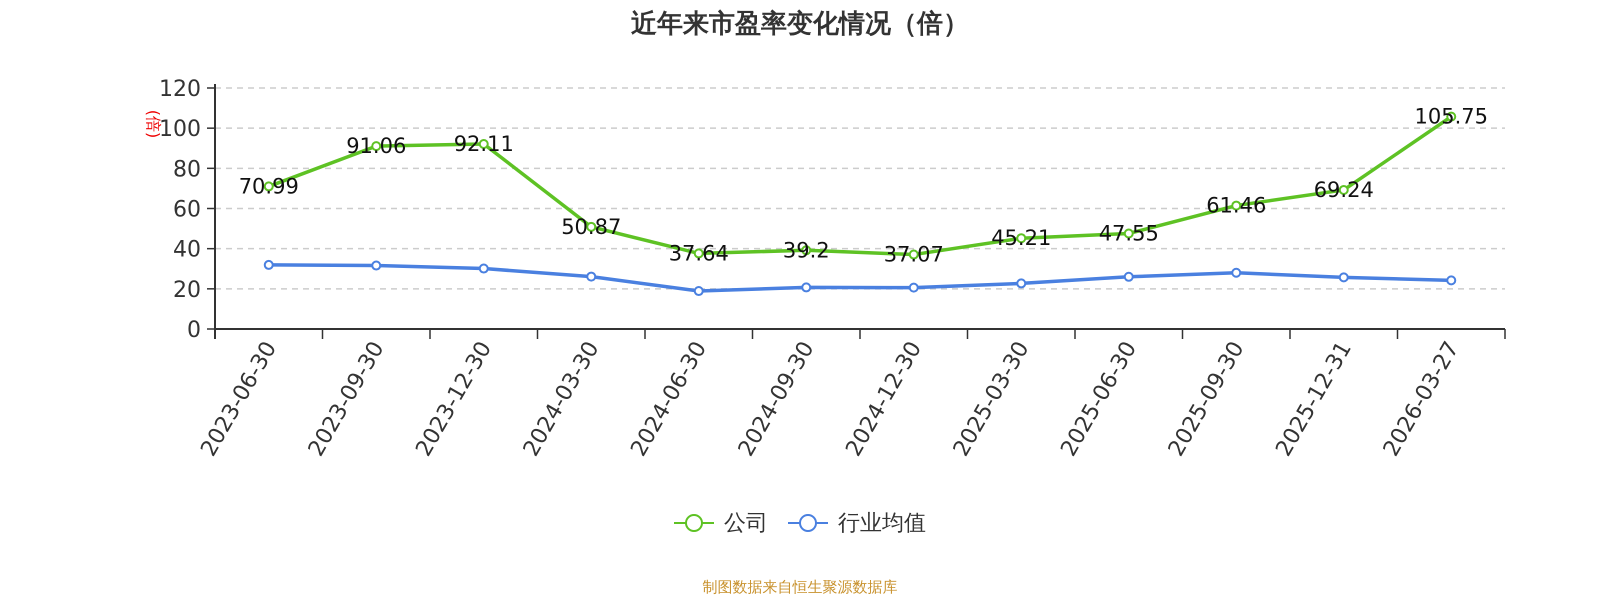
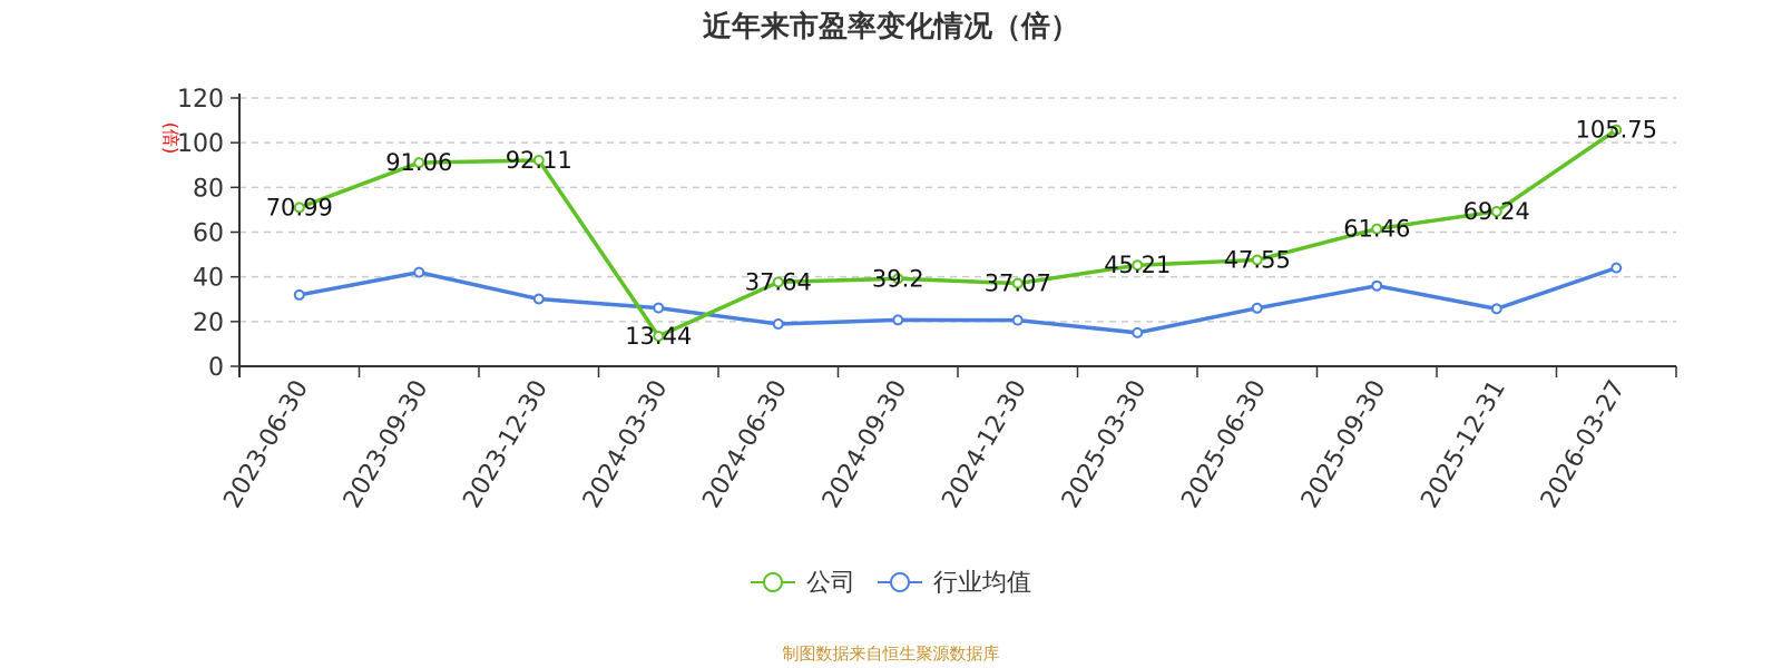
行业均值/2023-09-30: 32 -> 42
公司/2024-03-30: 50.87 -> 13.44
行业均值/2025-03-30: 23 -> 15
行业均值/2025-09-30: 28 -> 36
行业均值/2026-03-27: 24 -> 44
